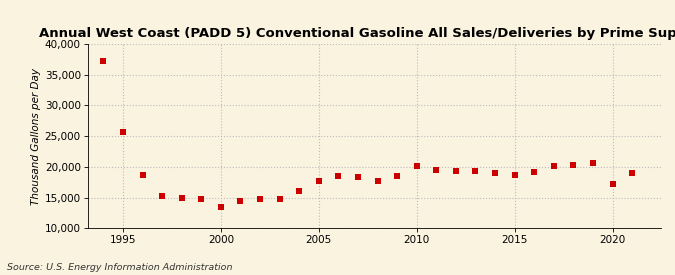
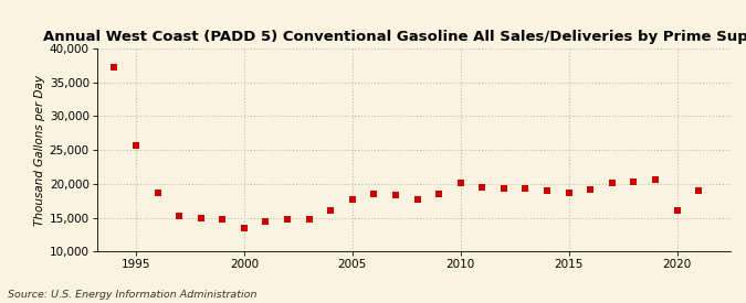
2020: 17,200 -> 16,000
